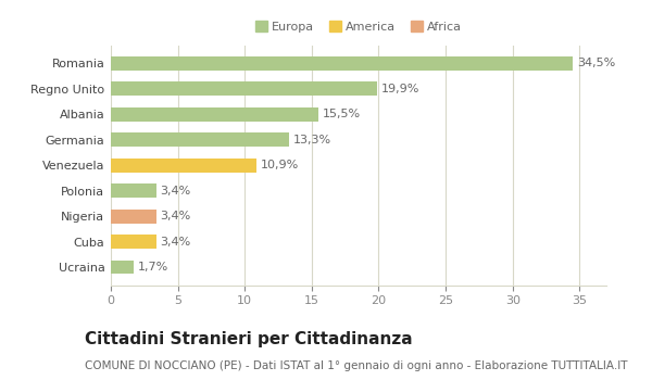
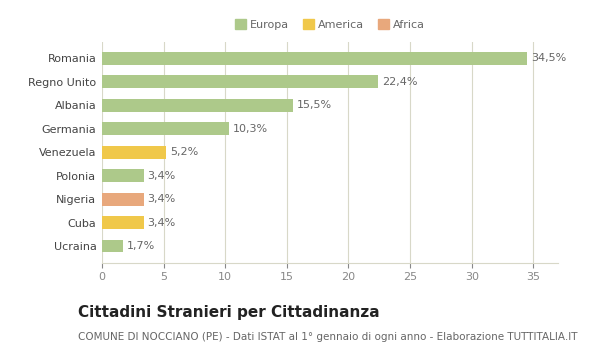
Regno Unito: 19,9% -> 22,4%
Germania: 13,3% -> 10,3%
Venezuela: 10,9% -> 5,2%
